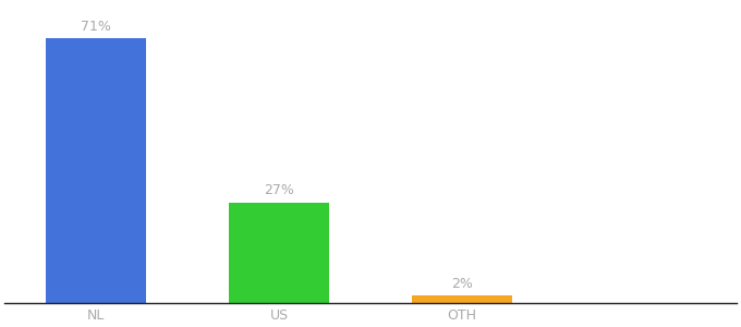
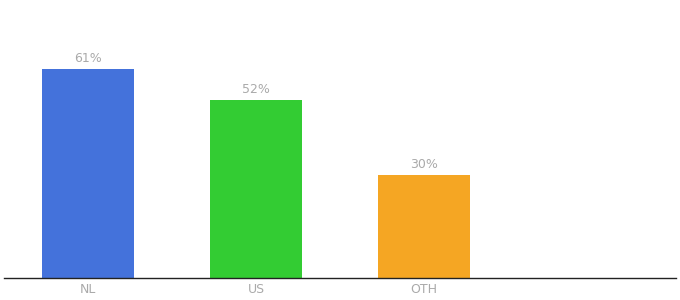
NL: 71% -> 61%
US: 27% -> 52%
OTH: 2% -> 30%
